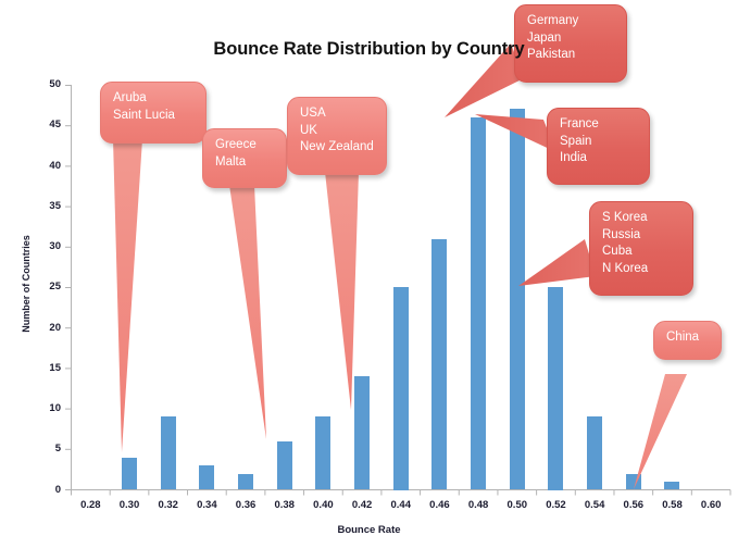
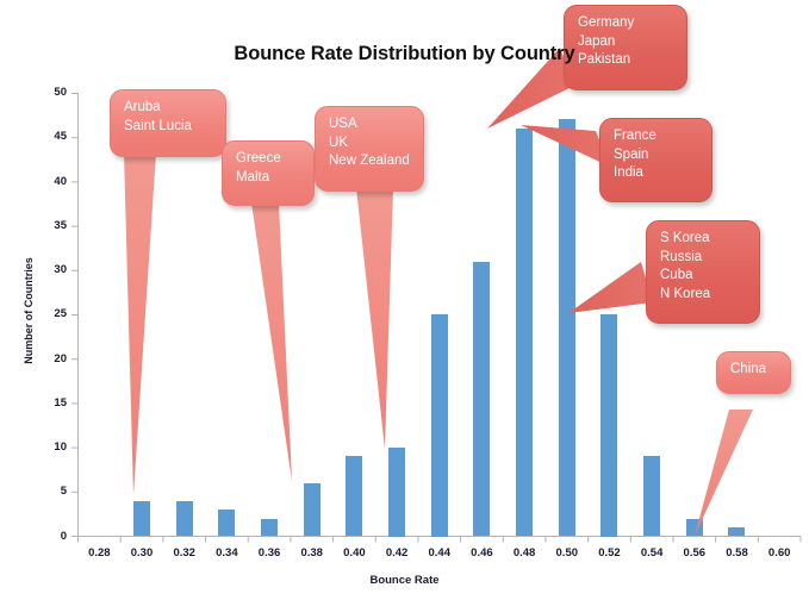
0.32: 9 -> 4
0.42: 14 -> 10
